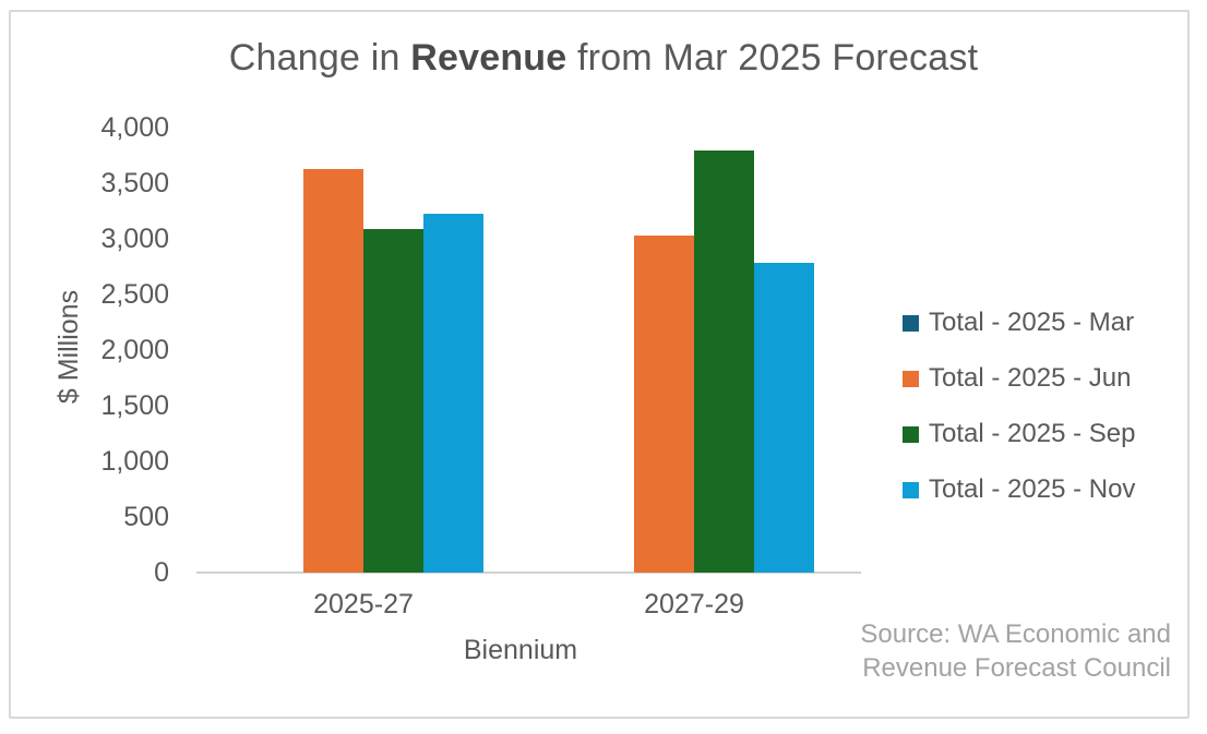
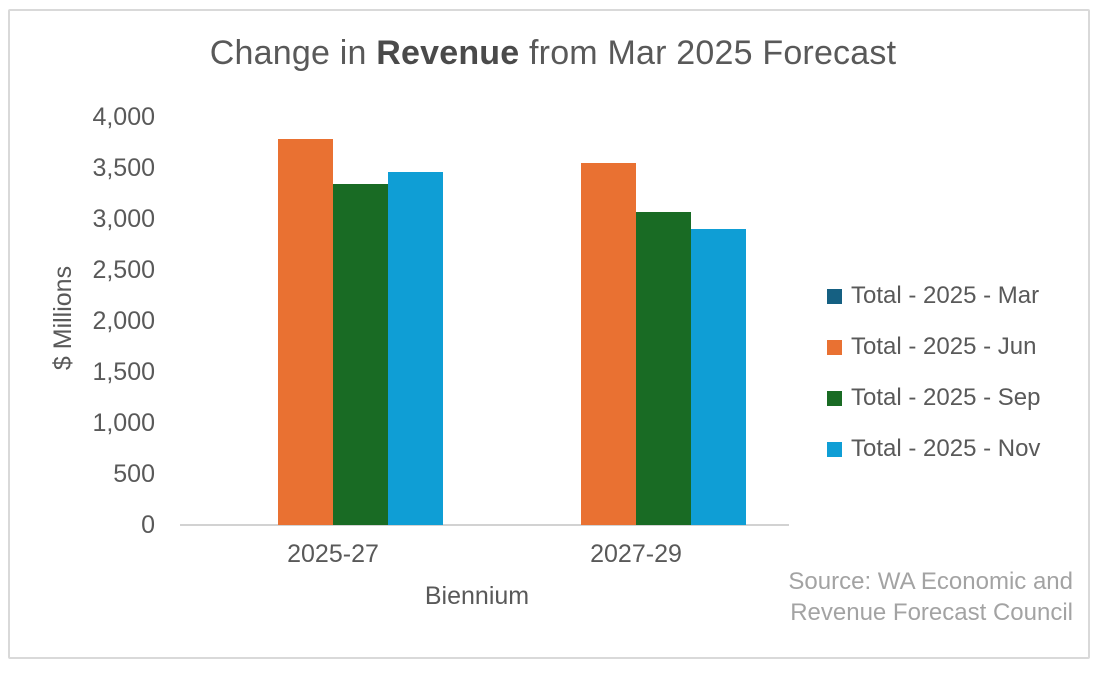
Total - 2025 - Jun/2025-27: 3630 -> 3780
Total - 2025 - Sep/2025-27: 3090 -> 3340
Total - 2025 - Nov/2025-27: 3230 -> 3460
Total - 2025 - Jun/2027-29: 3030 -> 3550
Total - 2025 - Sep/2027-29: 3790 -> 3070
Total - 2025 - Nov/2027-29: 2780 -> 2900
